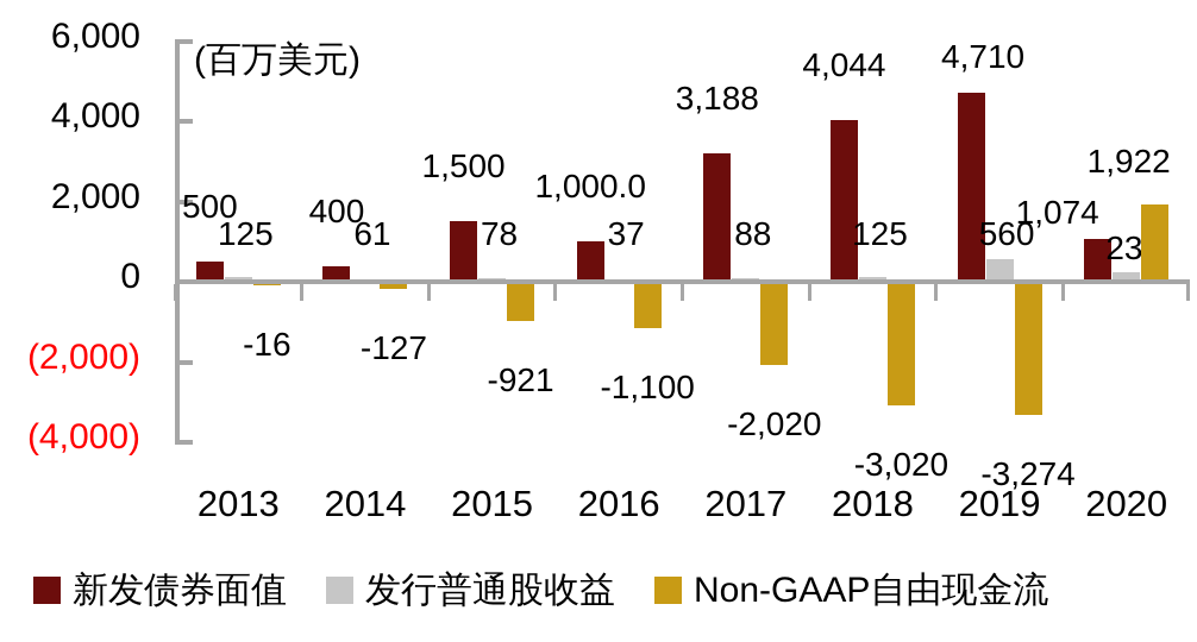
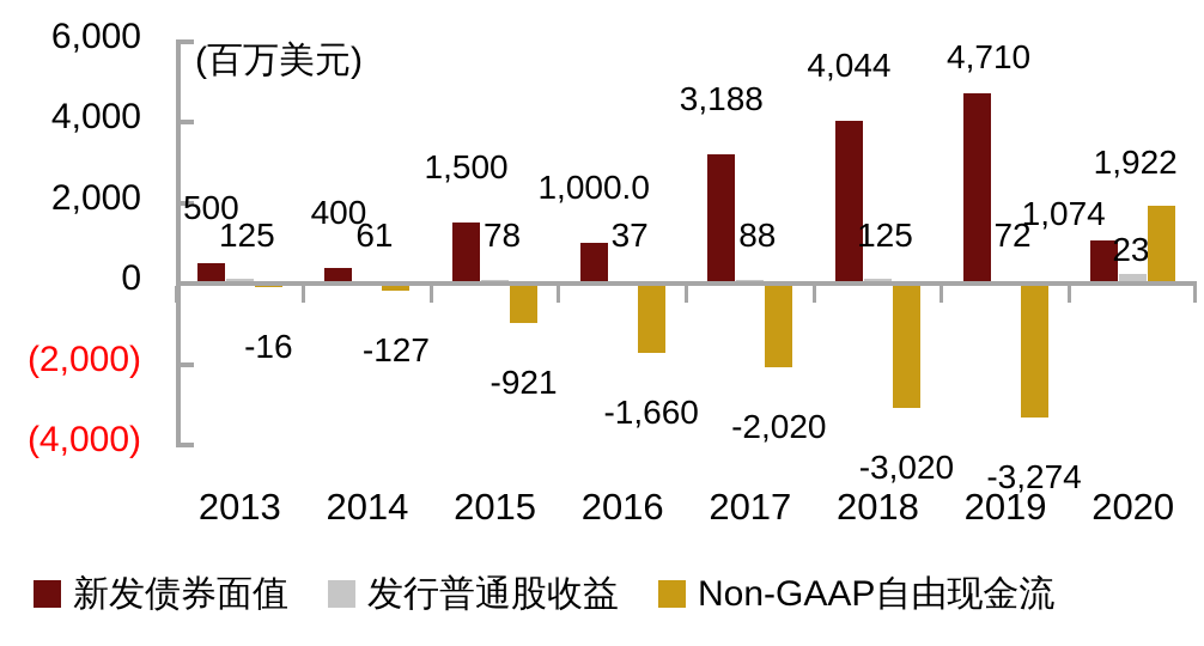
Non-GAAP自由现金流/2016: -1,100 -> -1,660
发行普通股收益/2019: 560 -> 72
